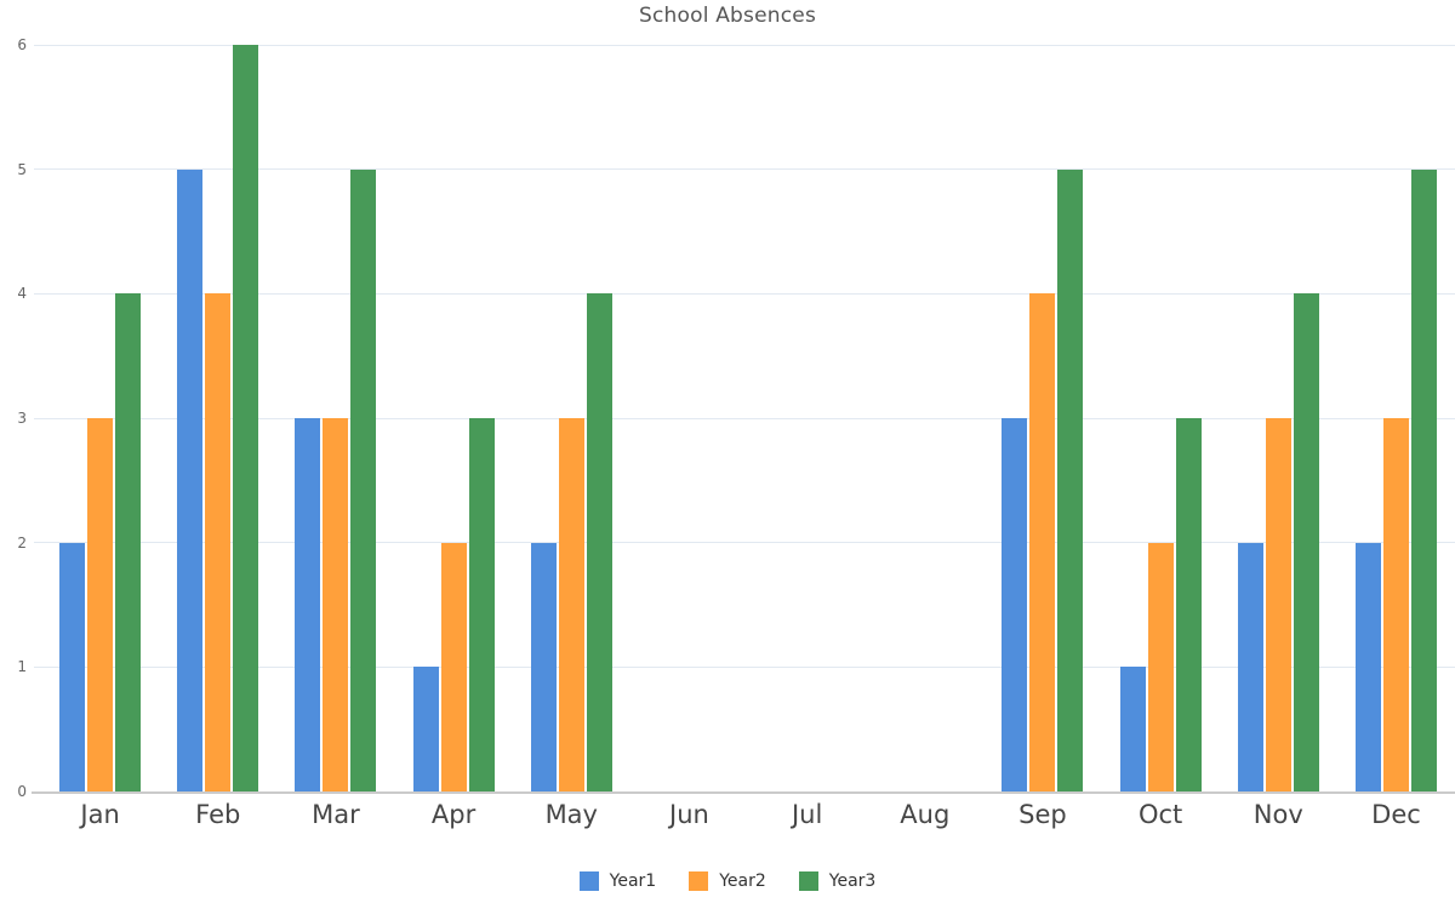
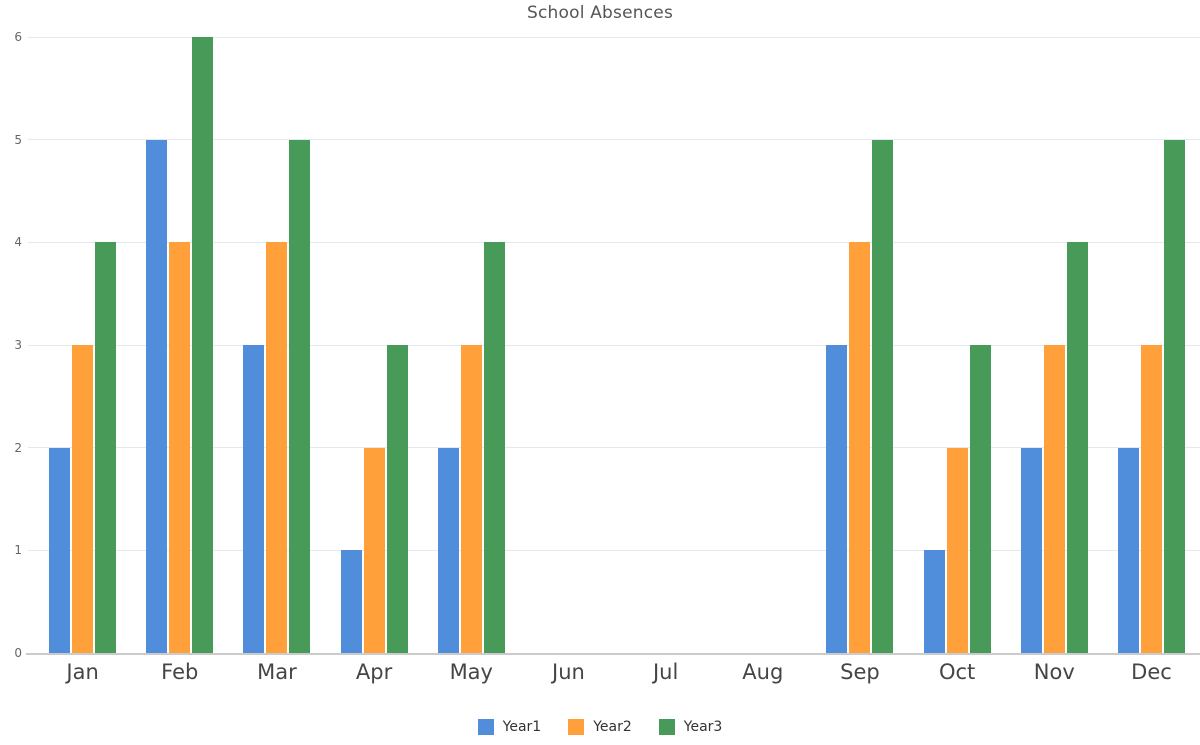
Year2/Mar: 3 -> 4
